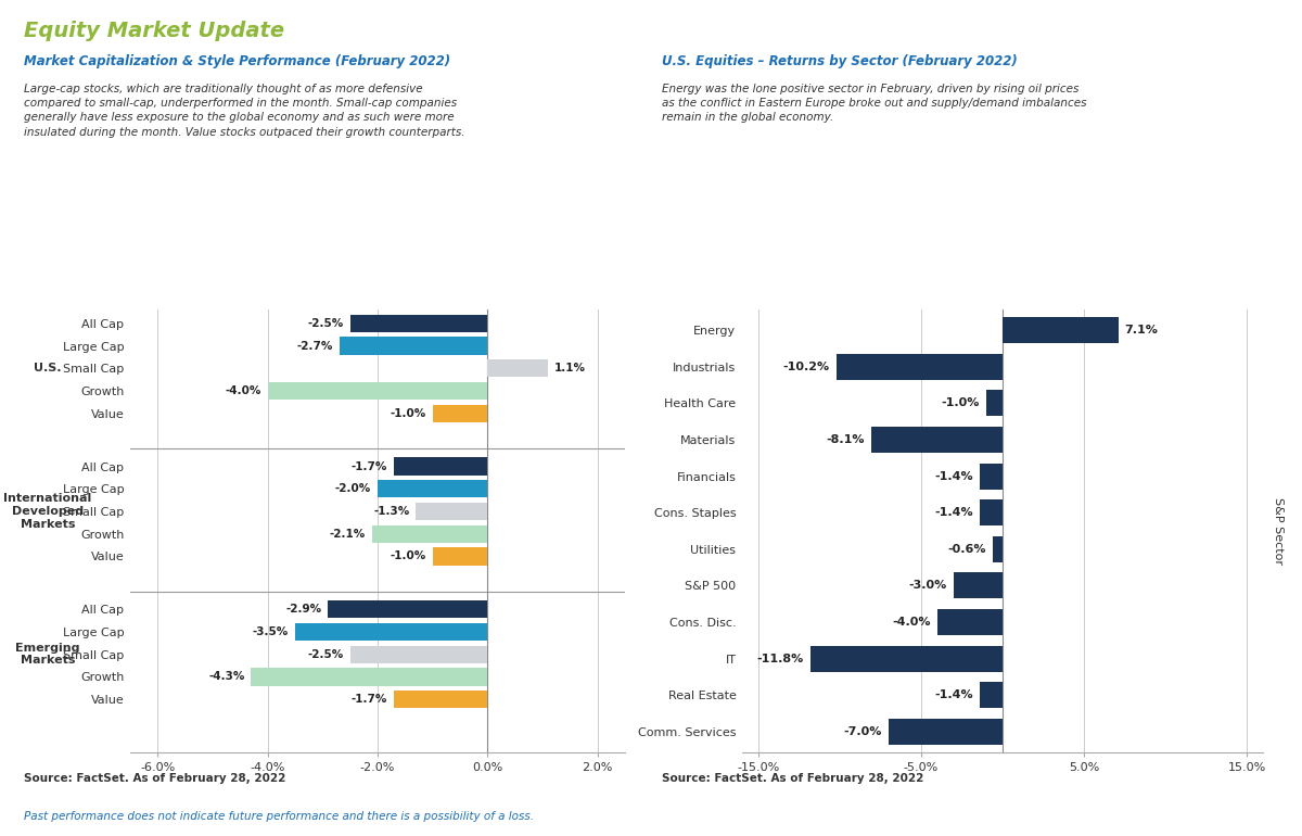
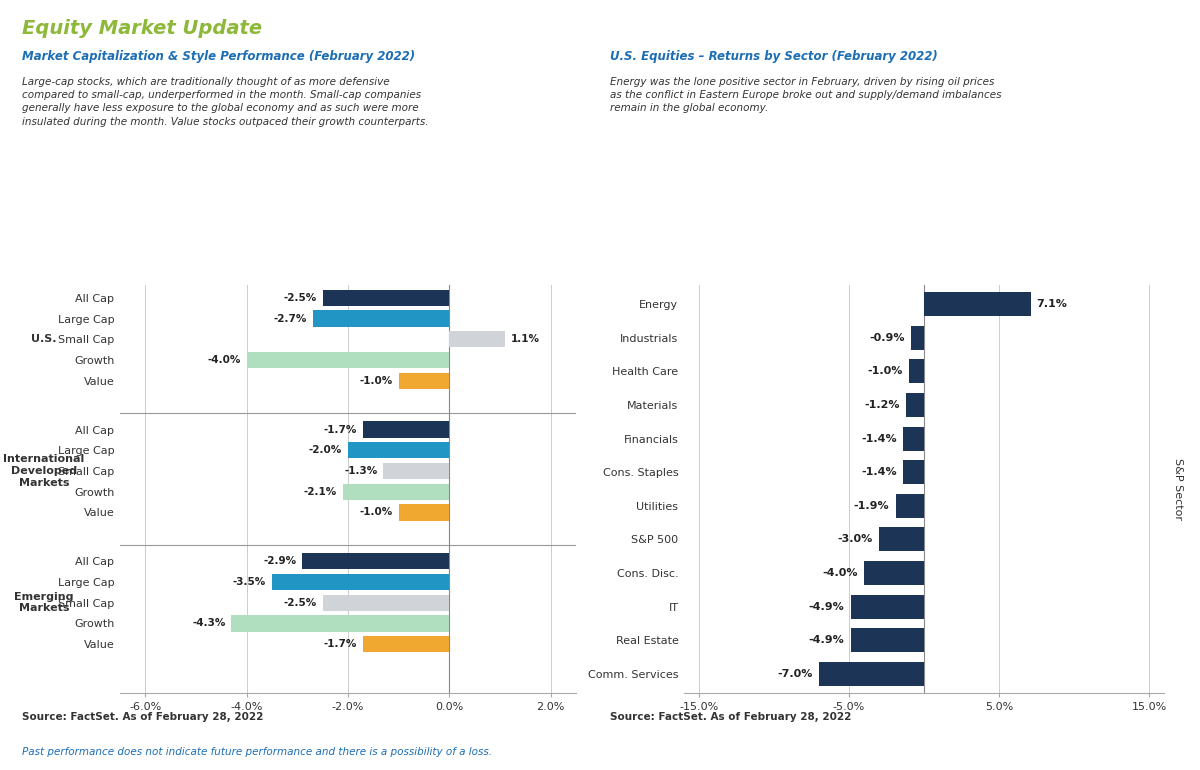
Industrials: -10.2% -> -0.9%
Materials: -8.1% -> -1.2%
Utilities: -0.6% -> -1.9%
IT: -11.8% -> -4.9%
Real Estate: -1.4% -> -4.9%
